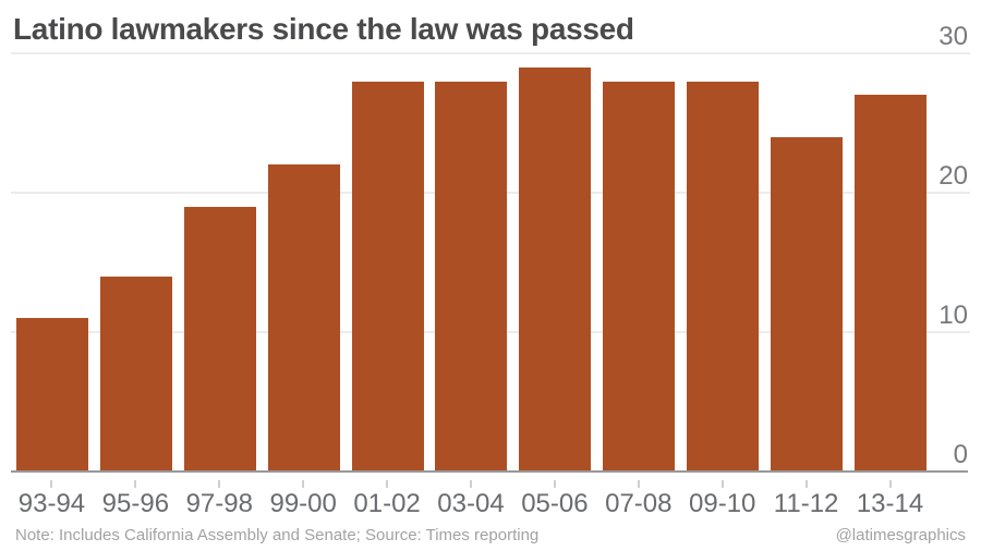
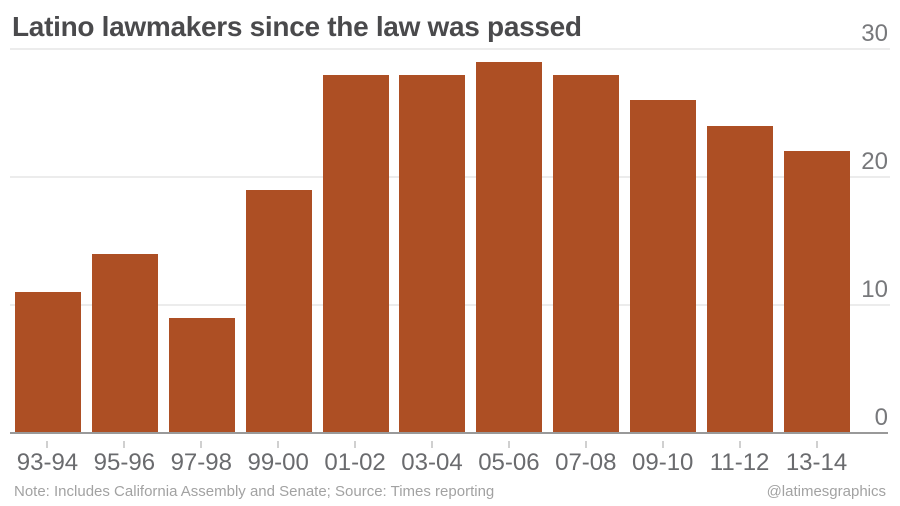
97-98: 19 -> 9
99-00: 22 -> 19
09-10: 28 -> 26
13-14: 27 -> 22
